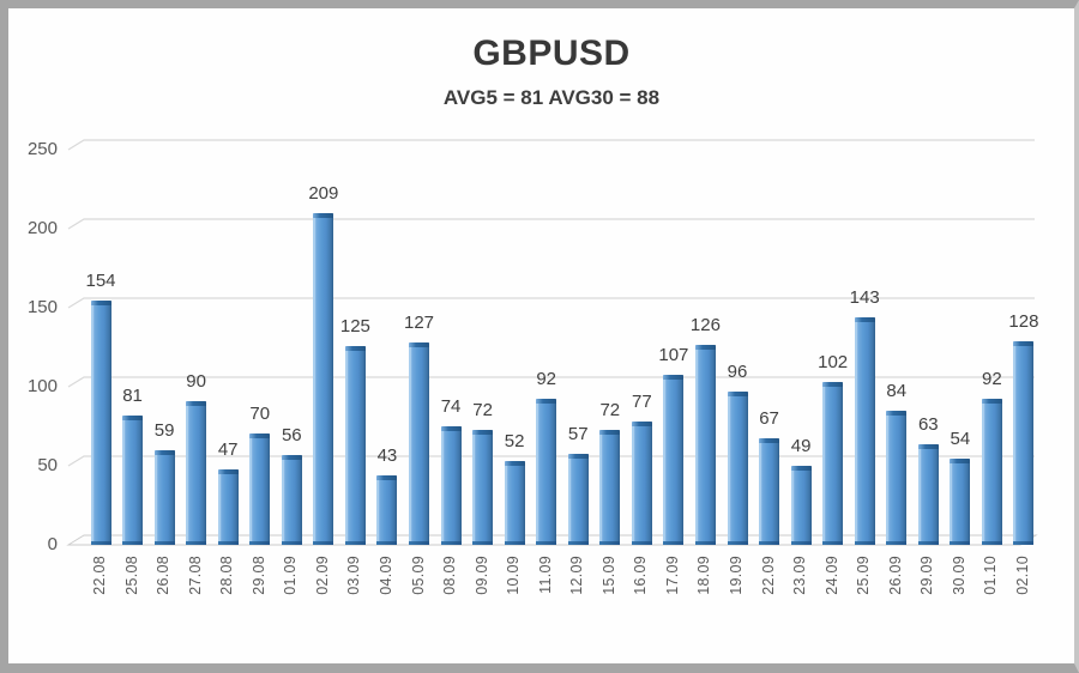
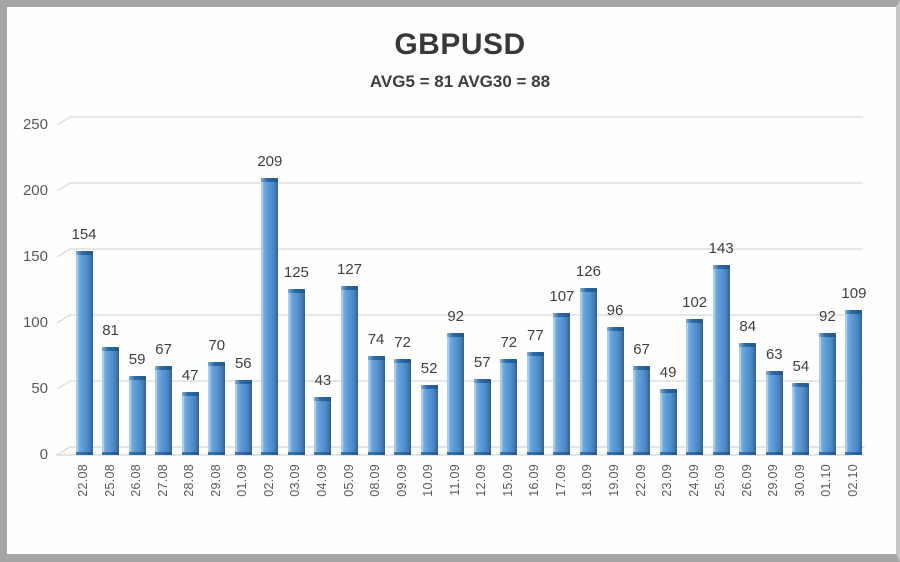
27.08: 90 -> 67
02.10: 128 -> 109
